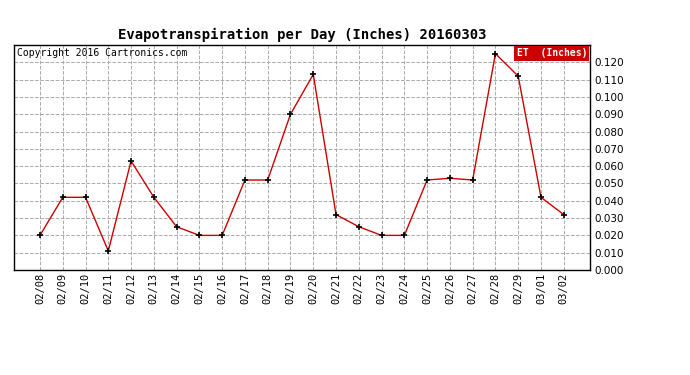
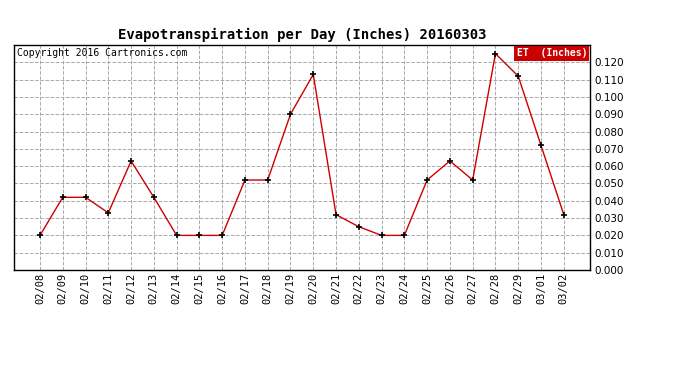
02/11: 0.011 -> 0.033
02/14: 0.025 -> 0.020
02/26: 0.053 -> 0.063
03/01: 0.042 -> 0.072
